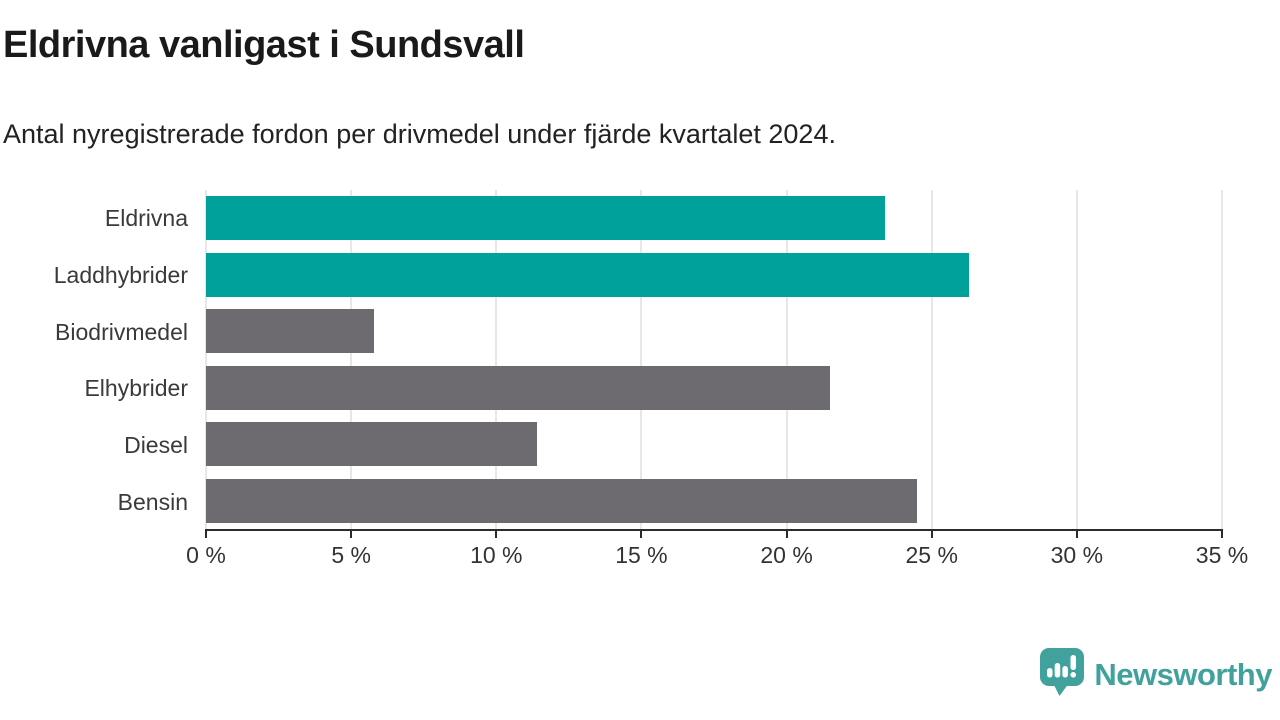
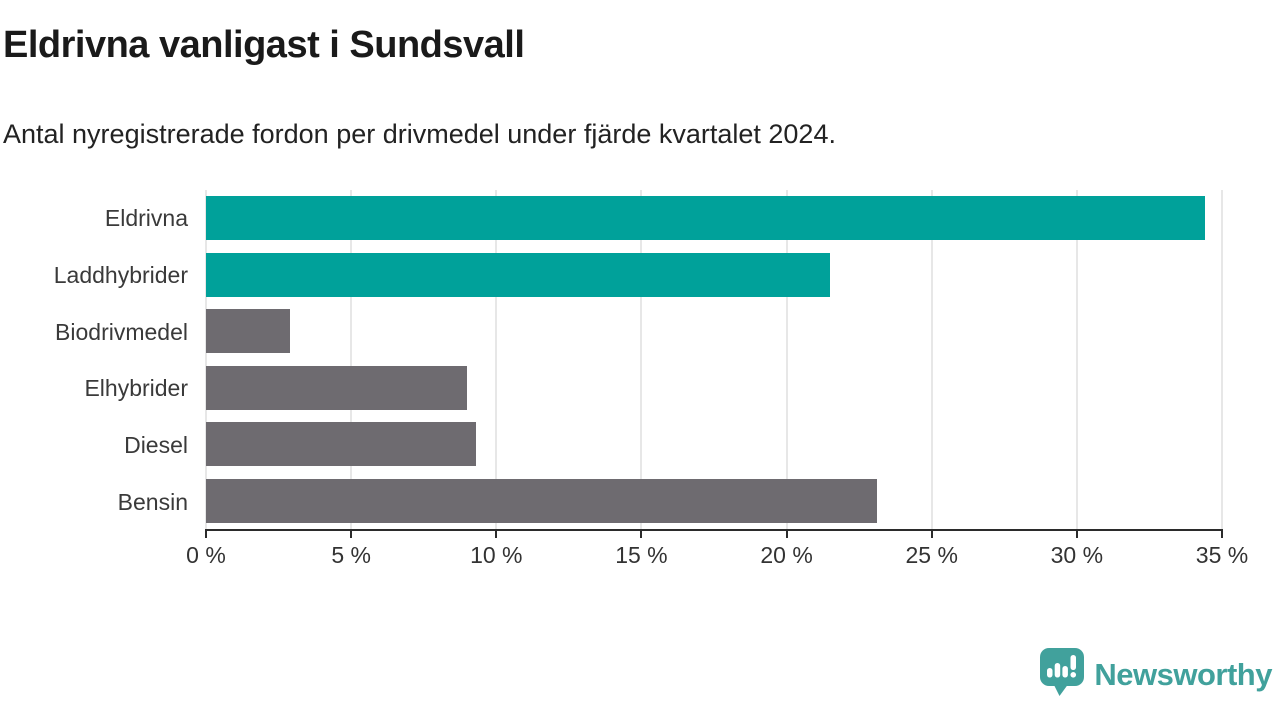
Eldrivna: 23.4% -> 34.4%
Laddhybrider: 26.3% -> 21.5%
Biodrivmedel: 5.8% -> 2.9%
Elhybrider: 21.5% -> 9.0%
Diesel: 11.4% -> 9.3%
Bensin: 24.5% -> 23.1%
